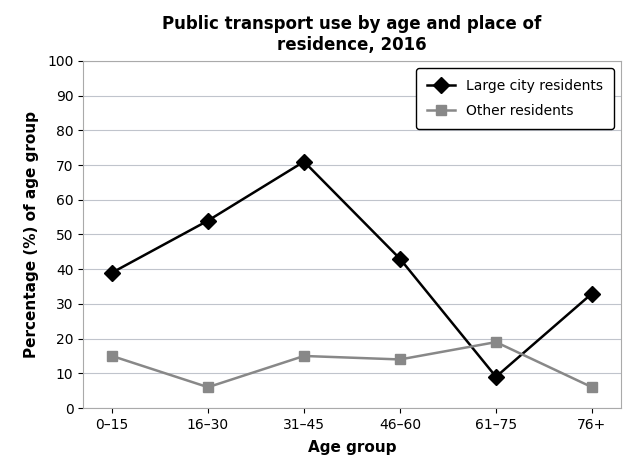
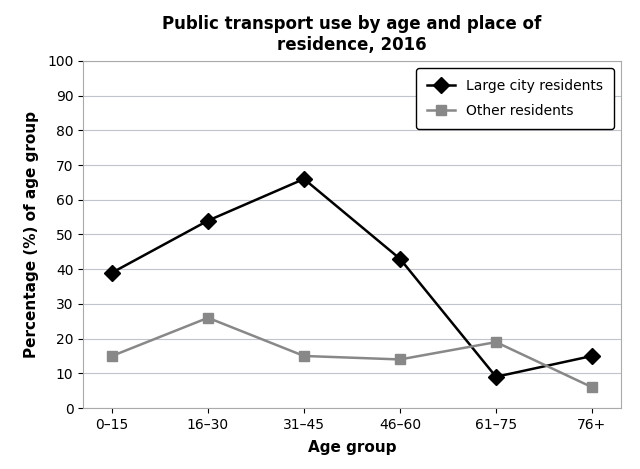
Other residents/16–30: 6 -> 26
Large city residents/31–45: 71 -> 66
Large city residents/76+: 33 -> 15
